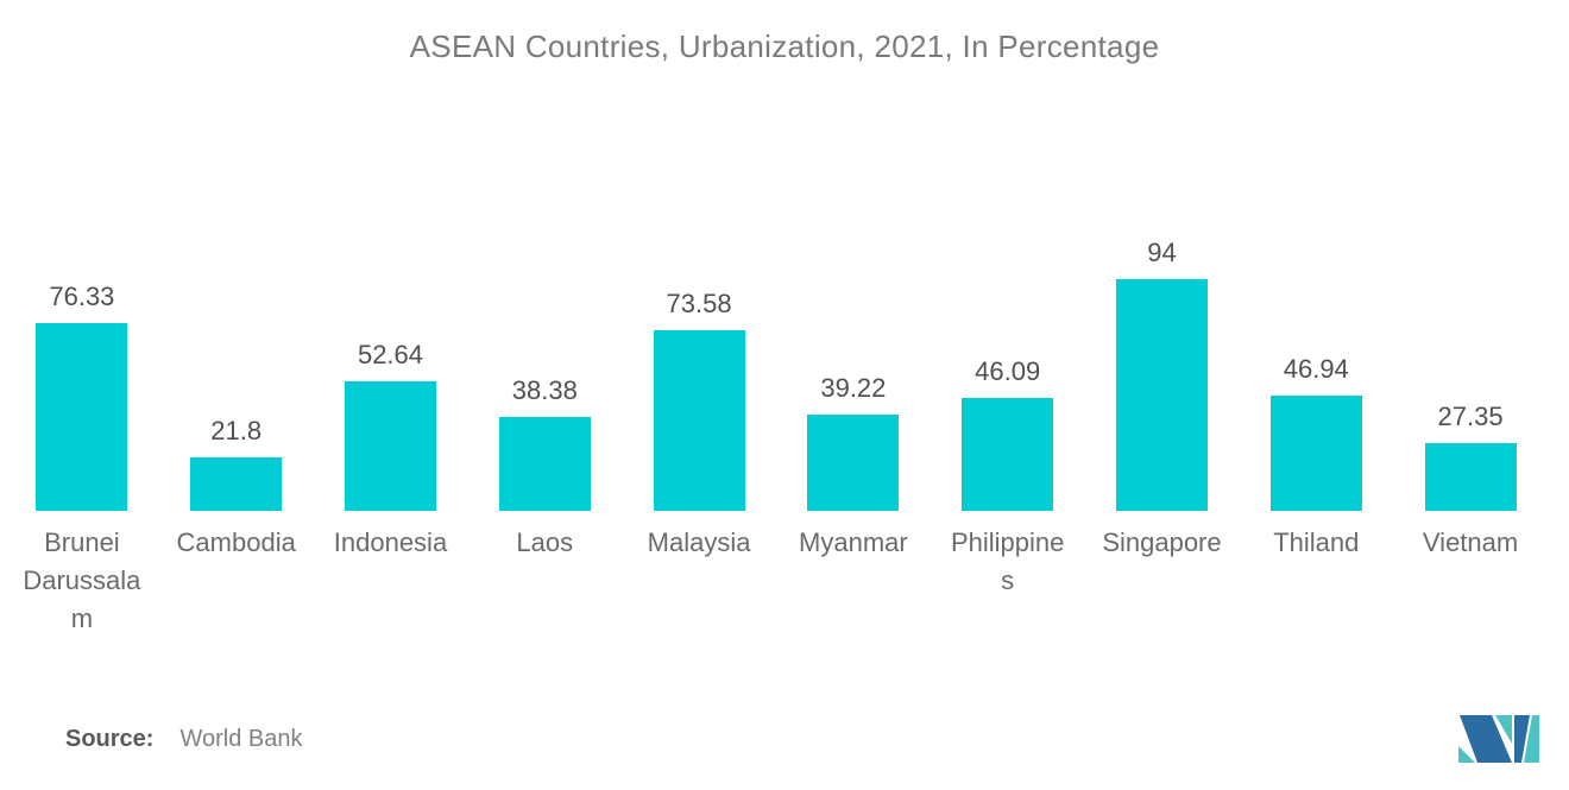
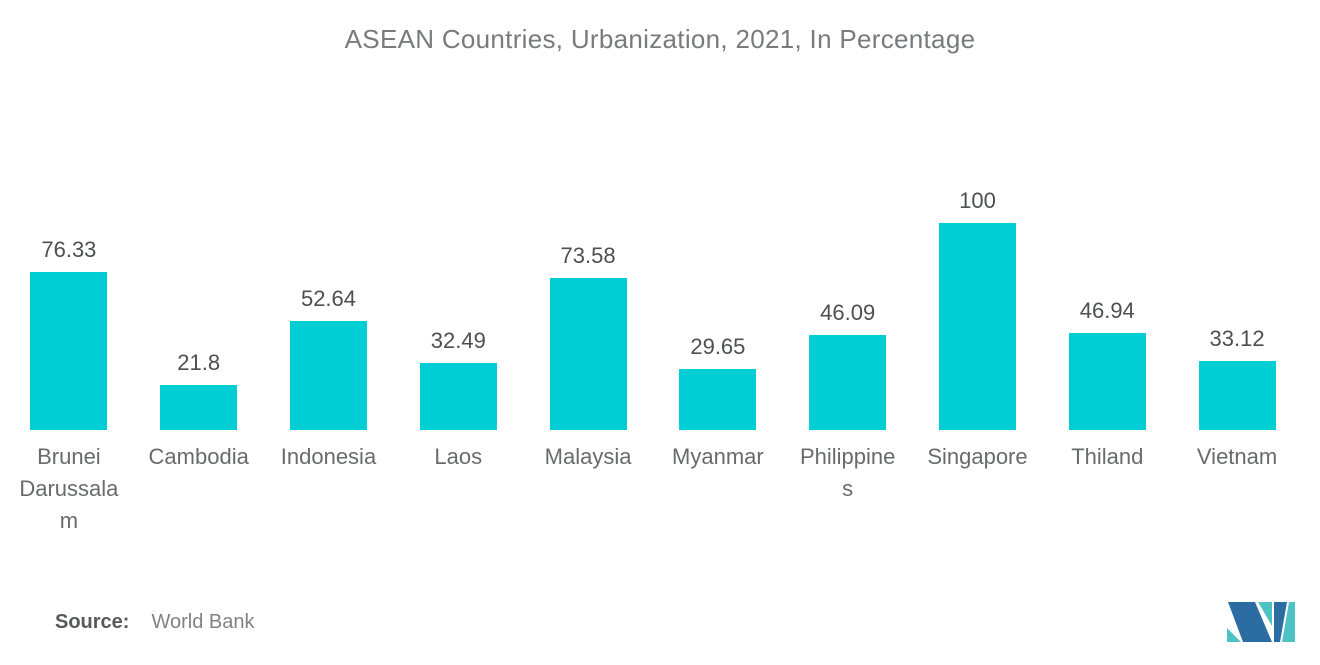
Laos: 38.38 -> 32.49
Myanmar: 39.22 -> 29.65
Singapore: 94 -> 100
Vietnam: 27.35 -> 33.12
